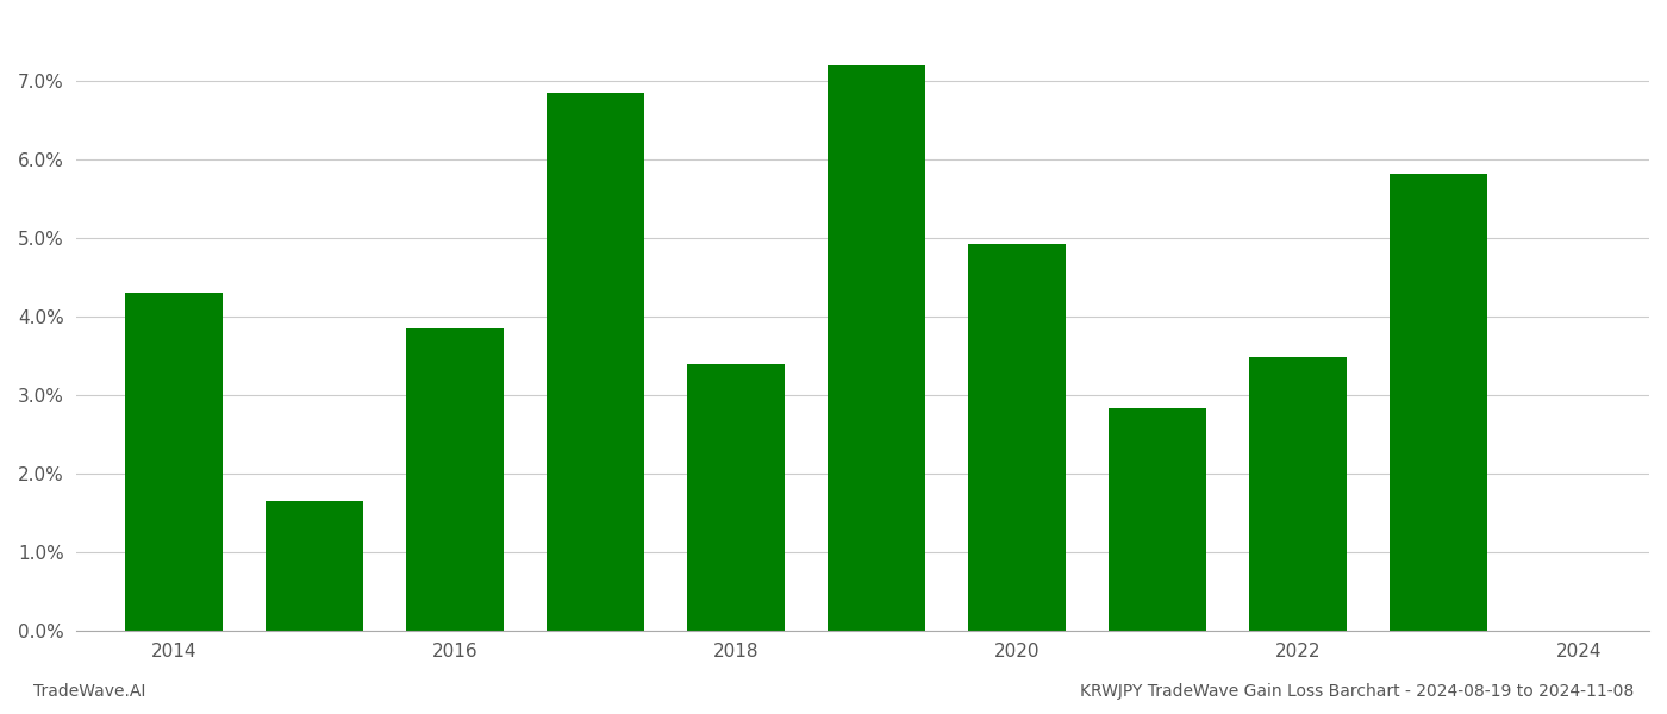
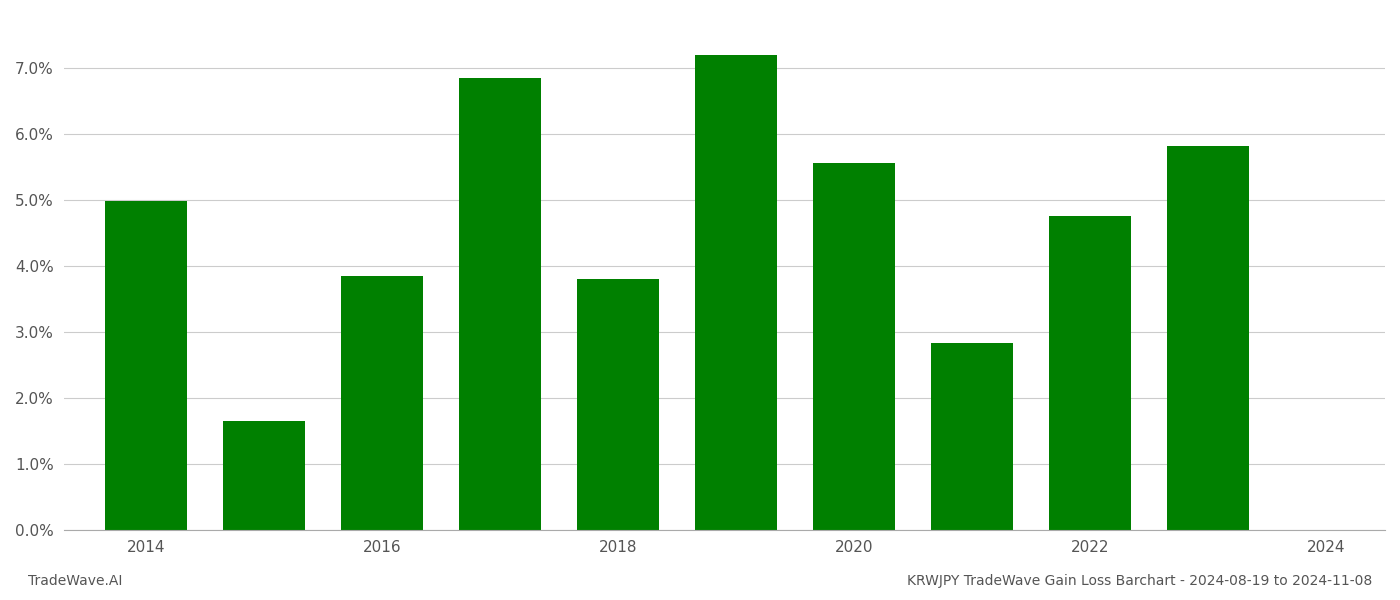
2014: 4.30% -> 4.98%
2018: 3.40% -> 3.80%
2020: 4.93% -> 5.56%
2022: 3.48% -> 4.76%
